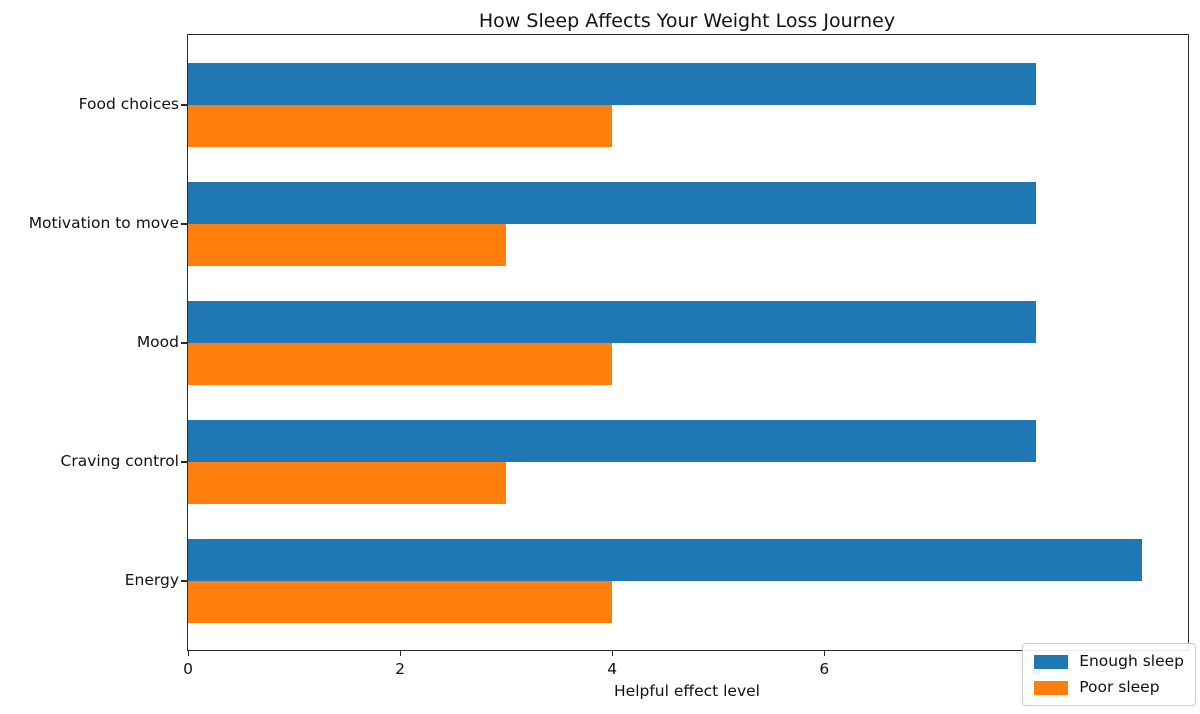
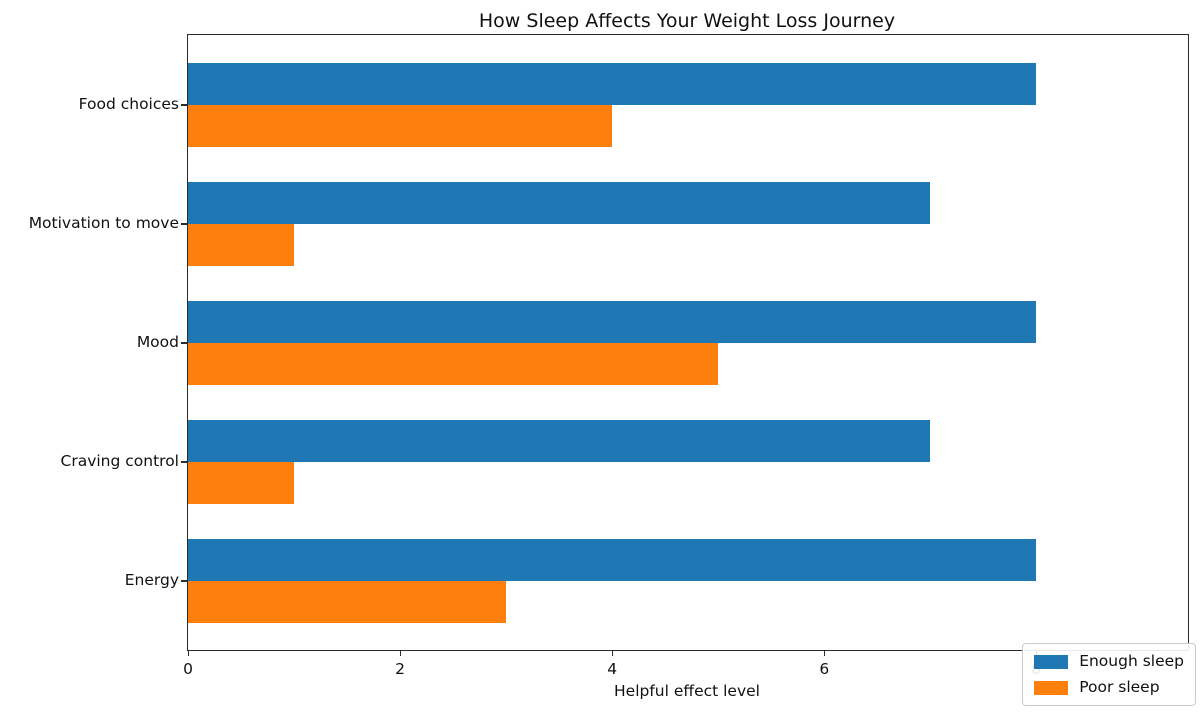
Enough sleep/Motivation to move: 8 -> 7
Poor sleep/Motivation to move: 3 -> 1
Poor sleep/Mood: 4 -> 5
Enough sleep/Craving control: 8 -> 7
Poor sleep/Craving control: 3 -> 1
Enough sleep/Energy: 9 -> 8
Poor sleep/Energy: 4 -> 3
